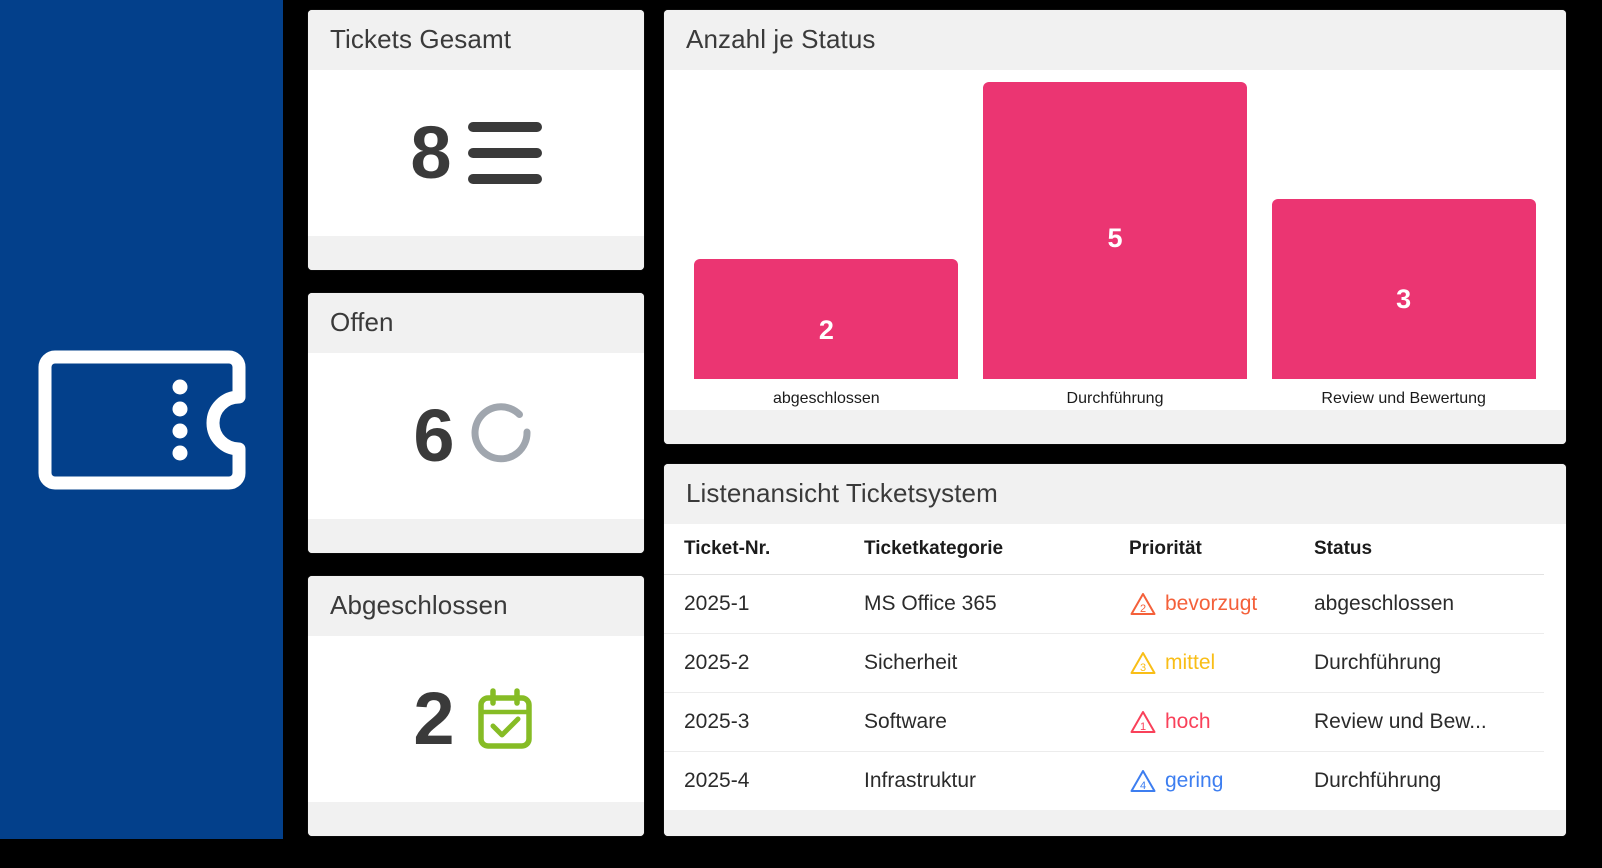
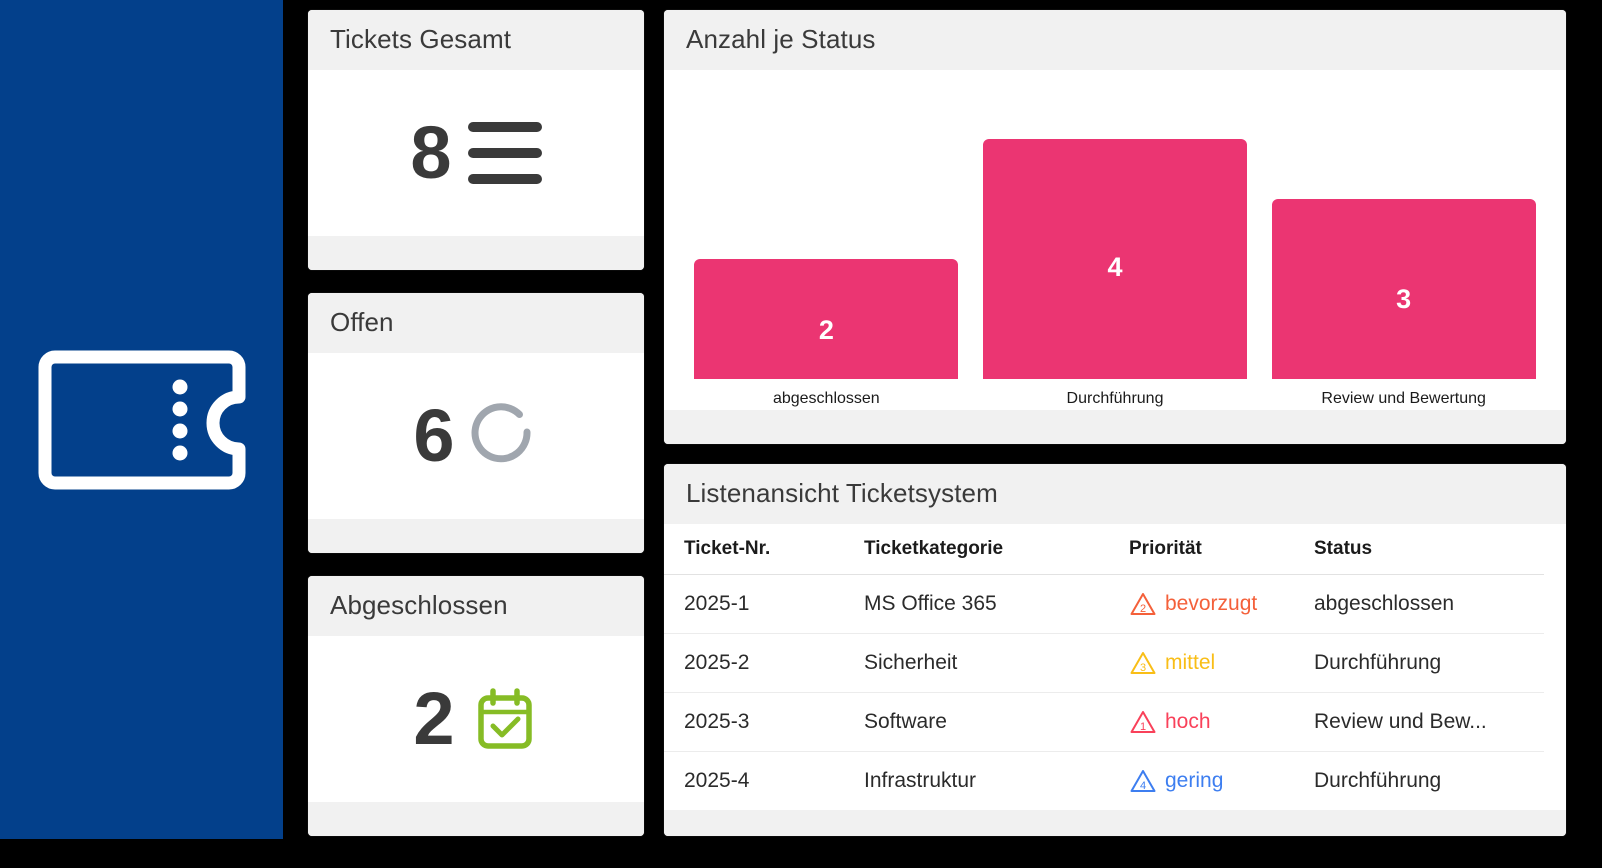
Durchführung: 5 -> 4
